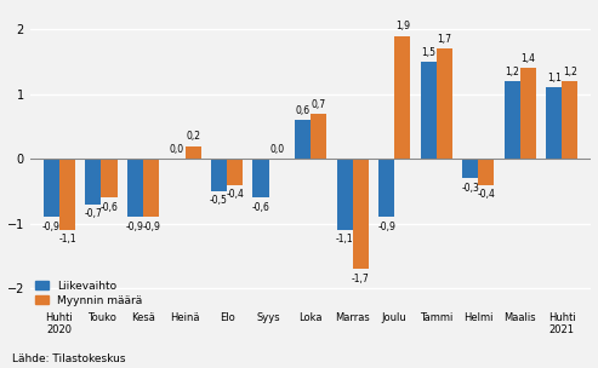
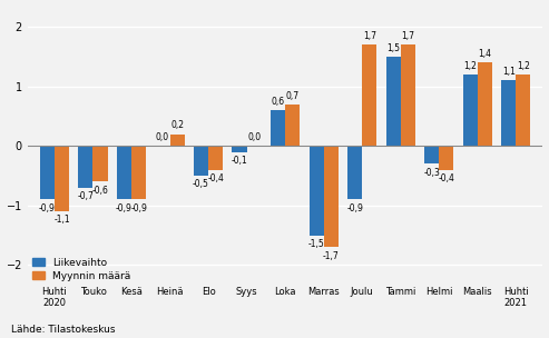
Liikevaihto/Syys: -0,6 -> -0,1
Liikevaihto/Marras: -1,1 -> -1,5
Myynnin määrä/Joulu: 1,9 -> 1,7
